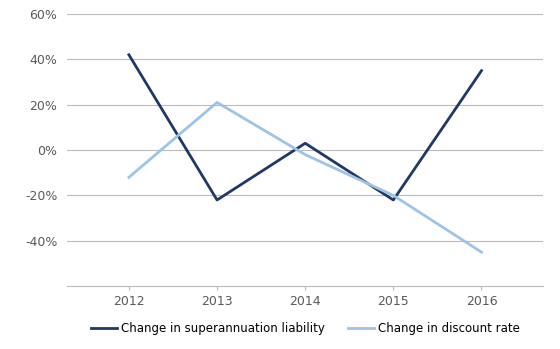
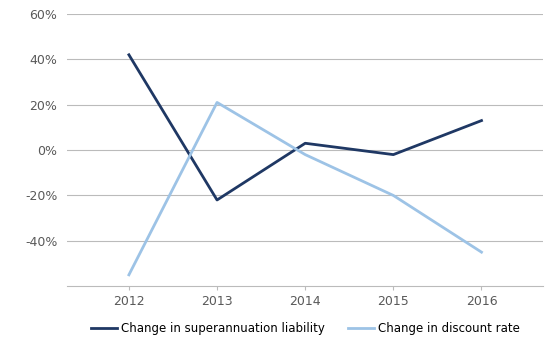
Change in discount rate/2012: -12% -> -55%
Change in superannuation liability/2015: -22% -> -2%
Change in superannuation liability/2016: 35% -> 13%
